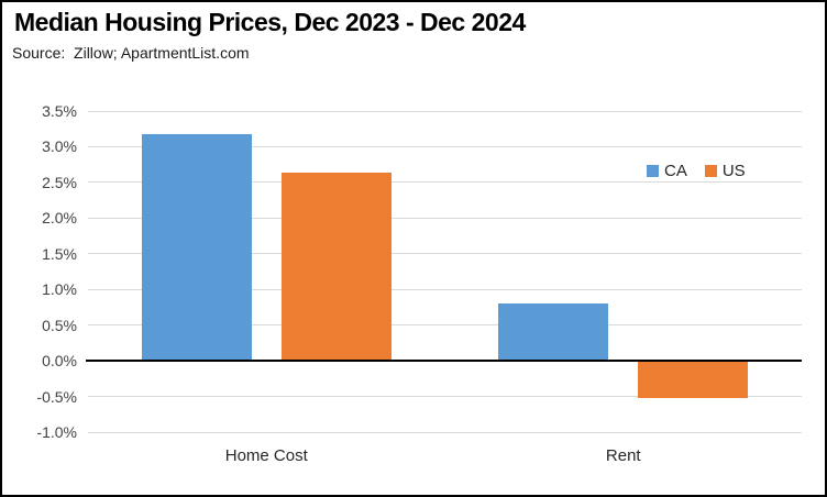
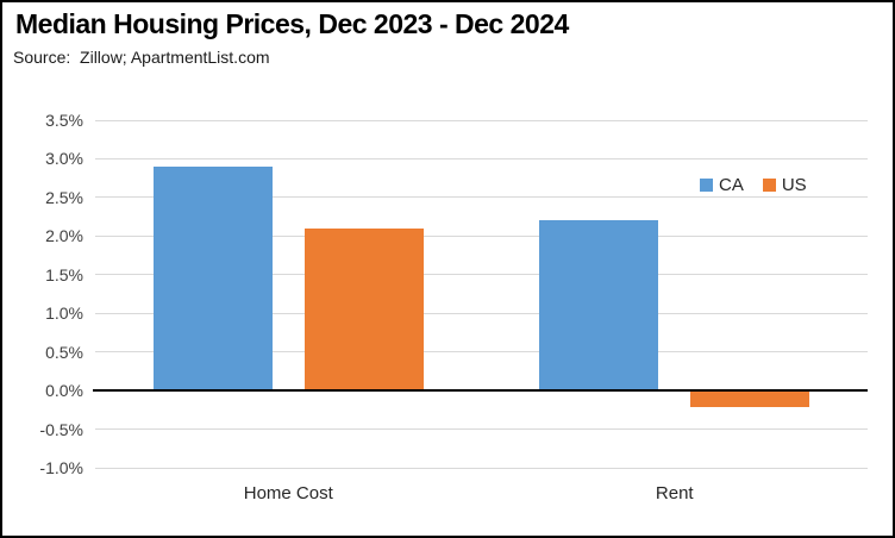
CA/Home Cost: 3.2% -> 2.9%
US/Home Cost: 2.6% -> 2.1%
CA/Rent: 0.8% -> 2.2%
US/Rent: -0.5% -> -0.2%
